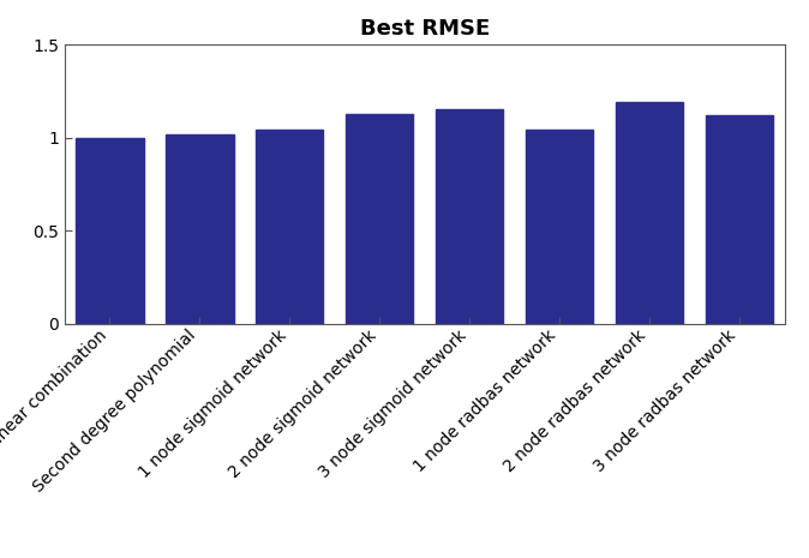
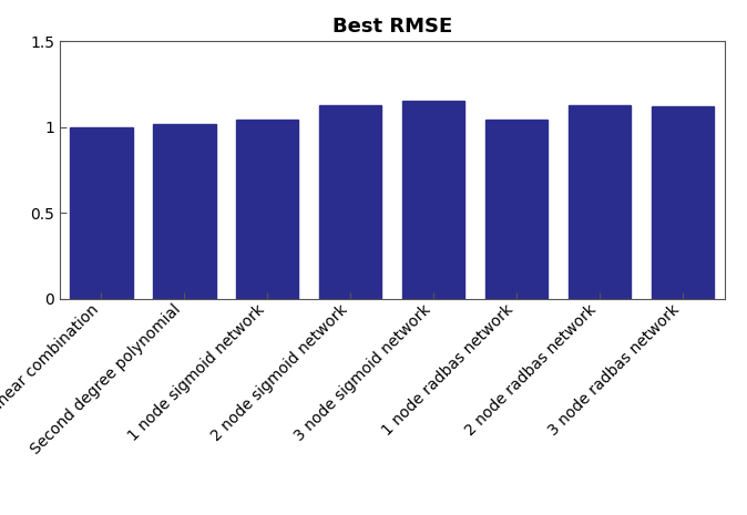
2 node radbas network: 1.19 -> 1.13
